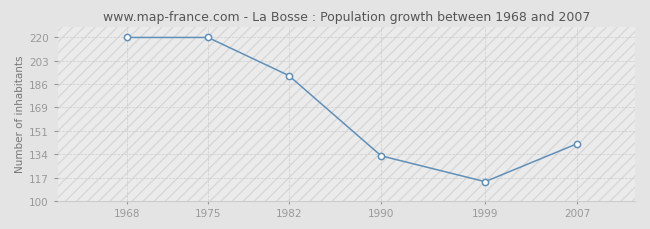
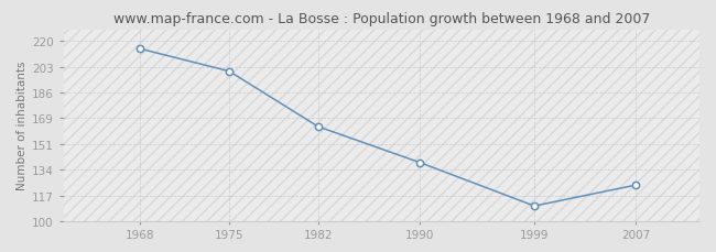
1968: 220 -> 215
1975: 220 -> 200
1982: 192 -> 163
1990: 133 -> 139
1999: 114 -> 110
2007: 142 -> 124
